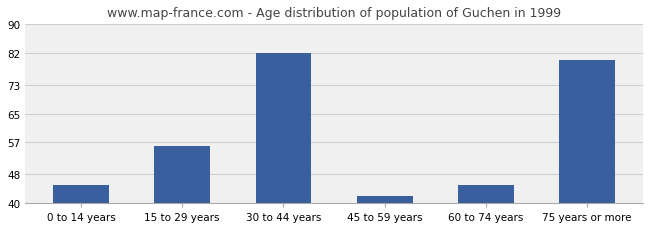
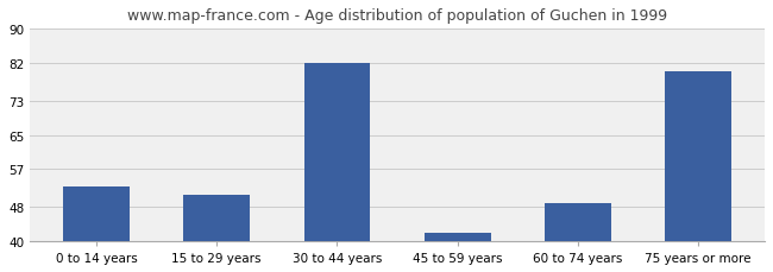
0 to 14 years: 45 -> 53
15 to 29 years: 56 -> 51
60 to 74 years: 45 -> 49
